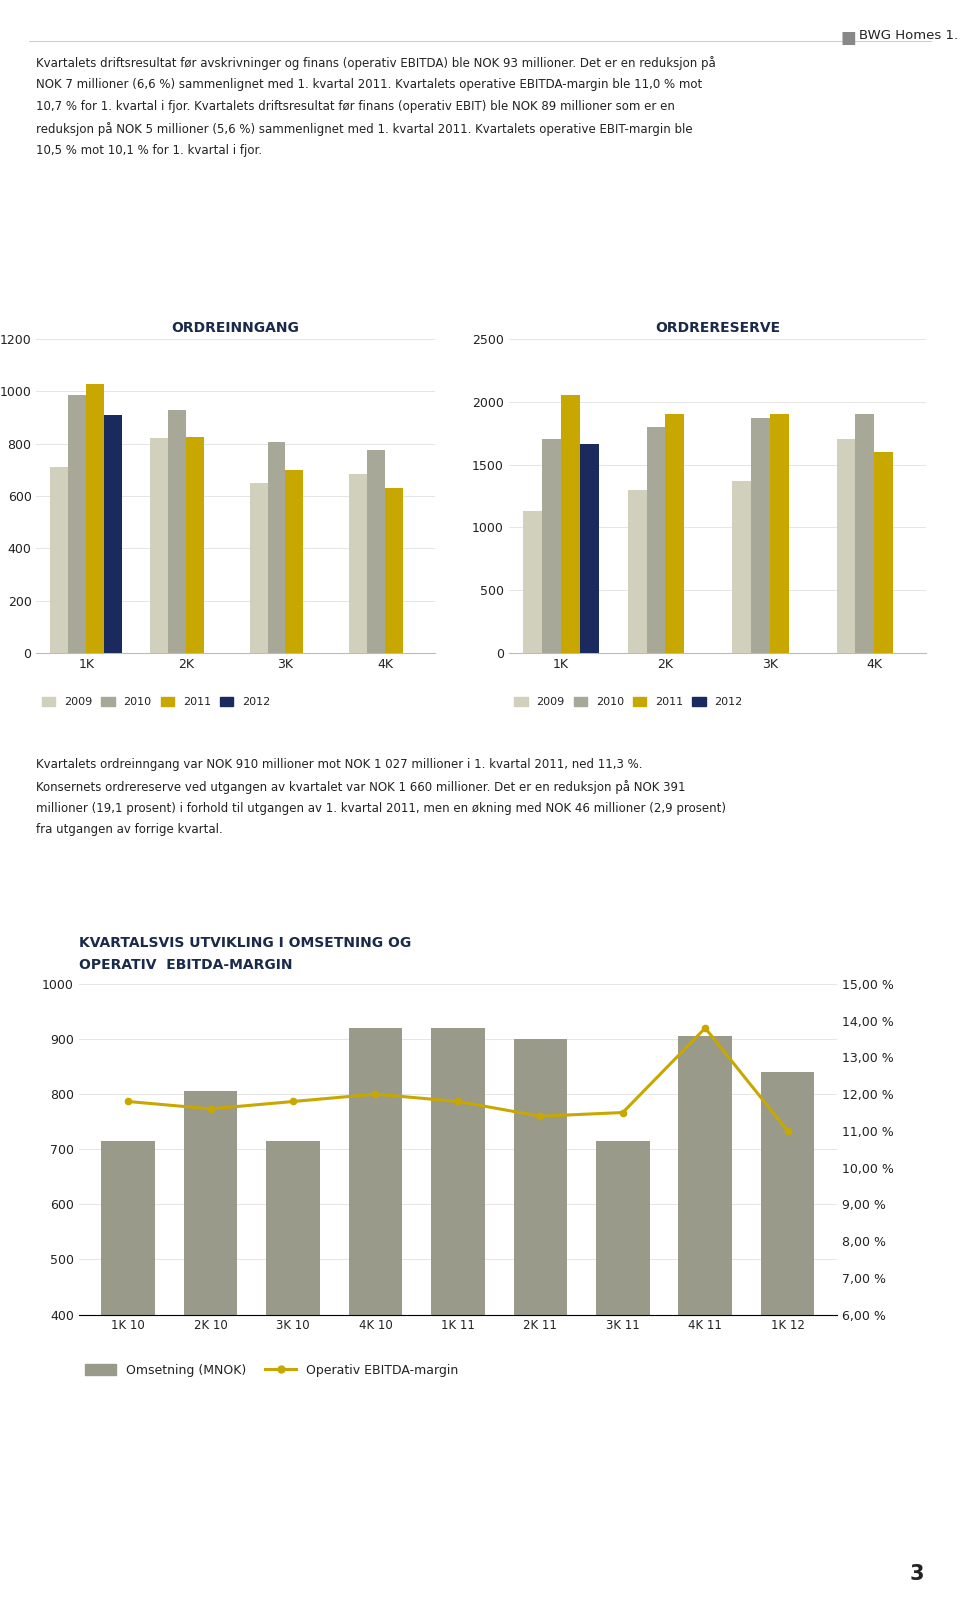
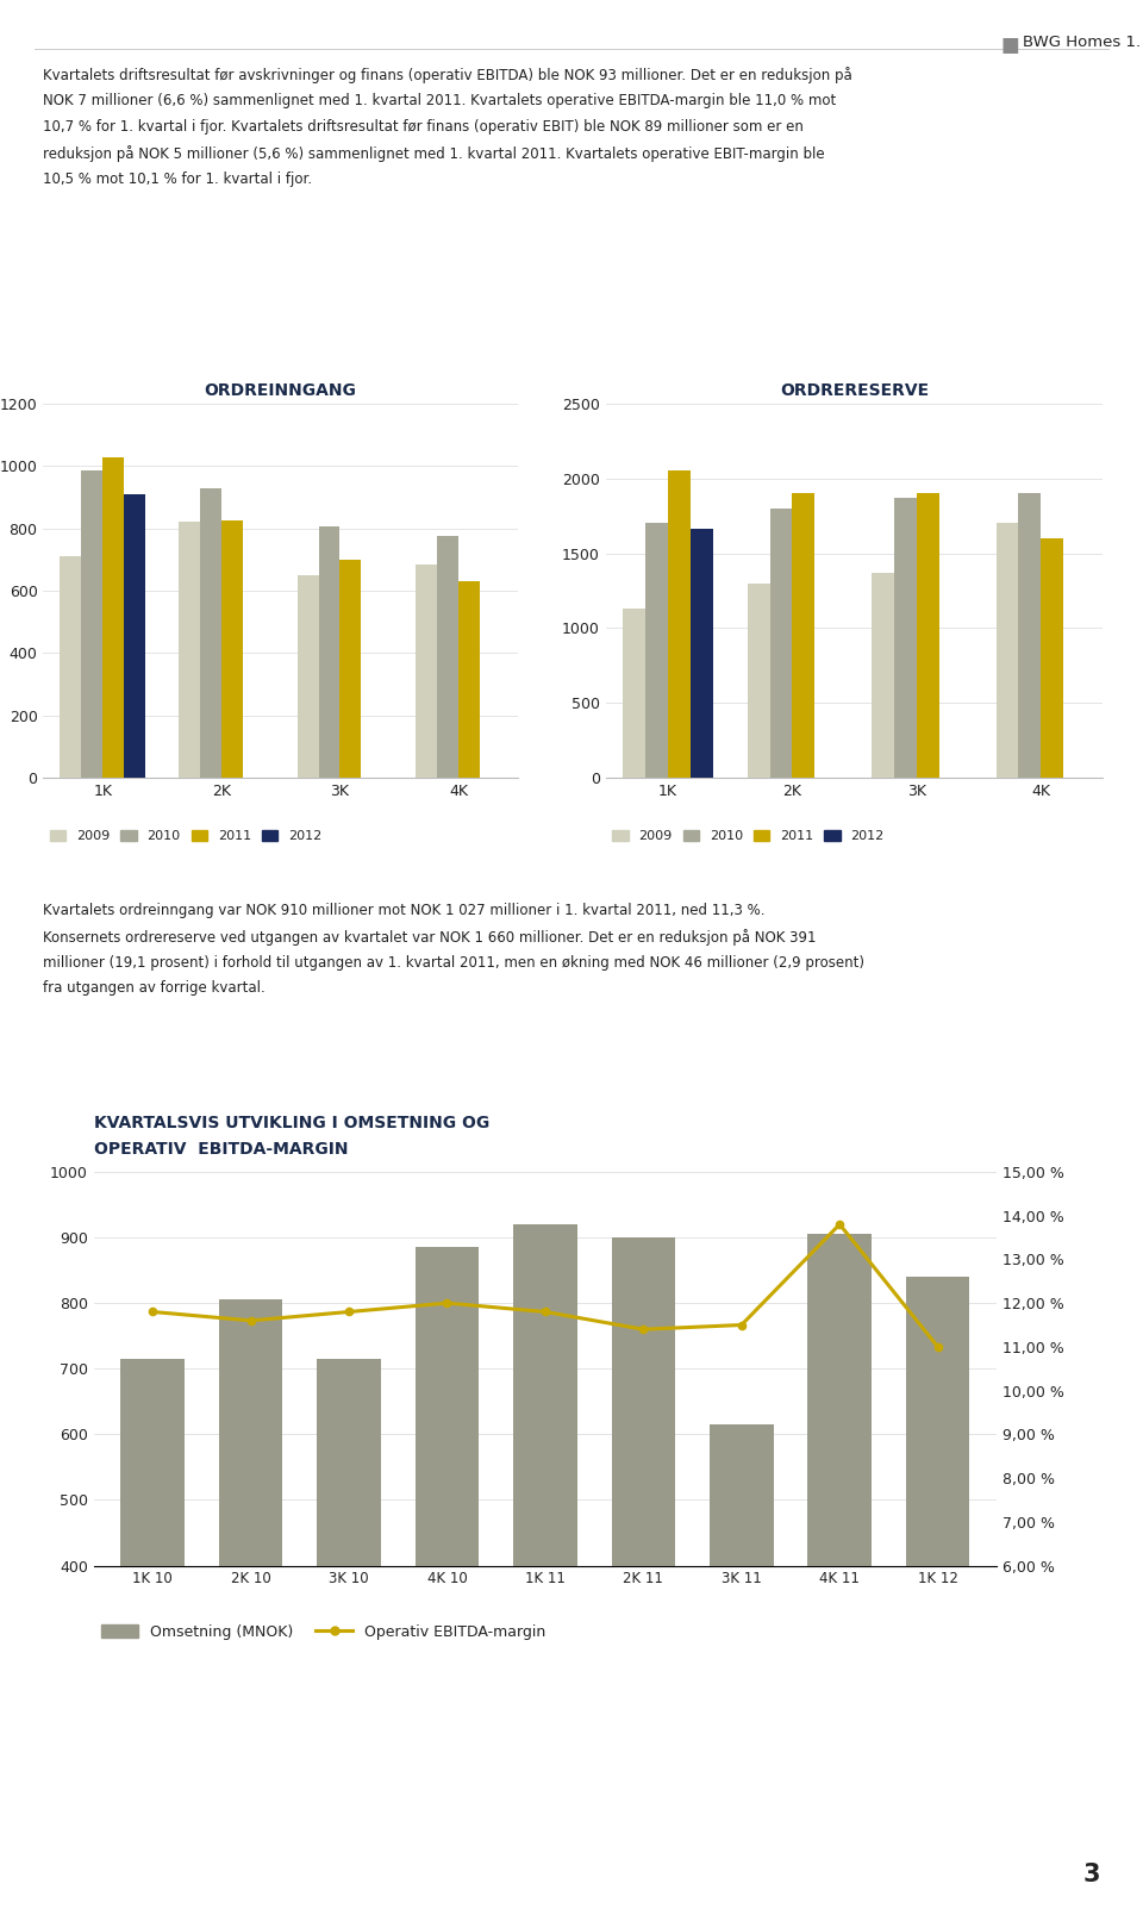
Omsetning (MNOK)/4K 10: 920 -> 886
Omsetning (MNOK)/3K 11: 715 -> 616
